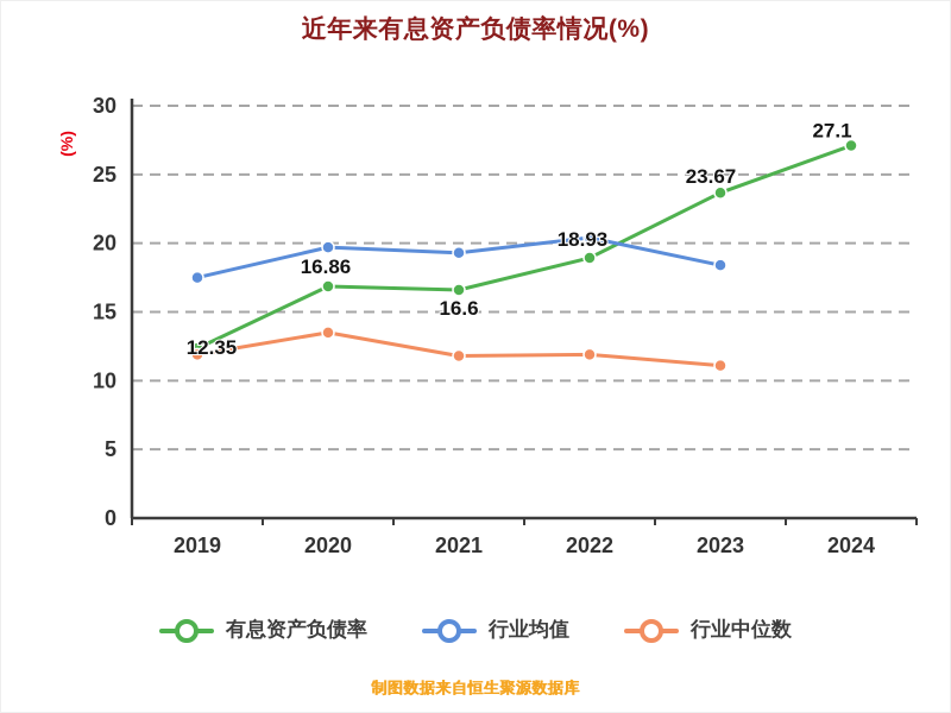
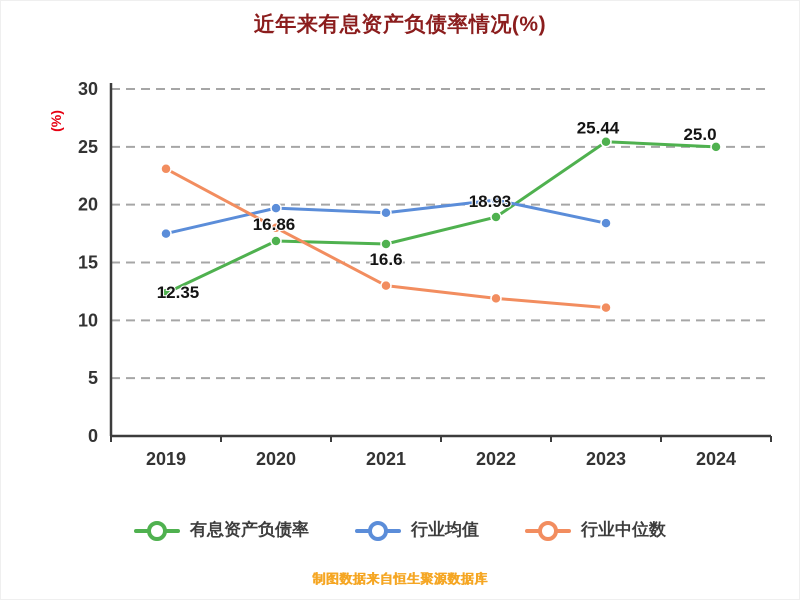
行业中位数/2019: 11.9 -> 23.1
行业中位数/2020: 13.5 -> 18.0
行业中位数/2021: 11.8 -> 13.0
有息资产负债率/2023: 23.67 -> 25.44
有息资产负债率/2024: 27.1 -> 25.0
